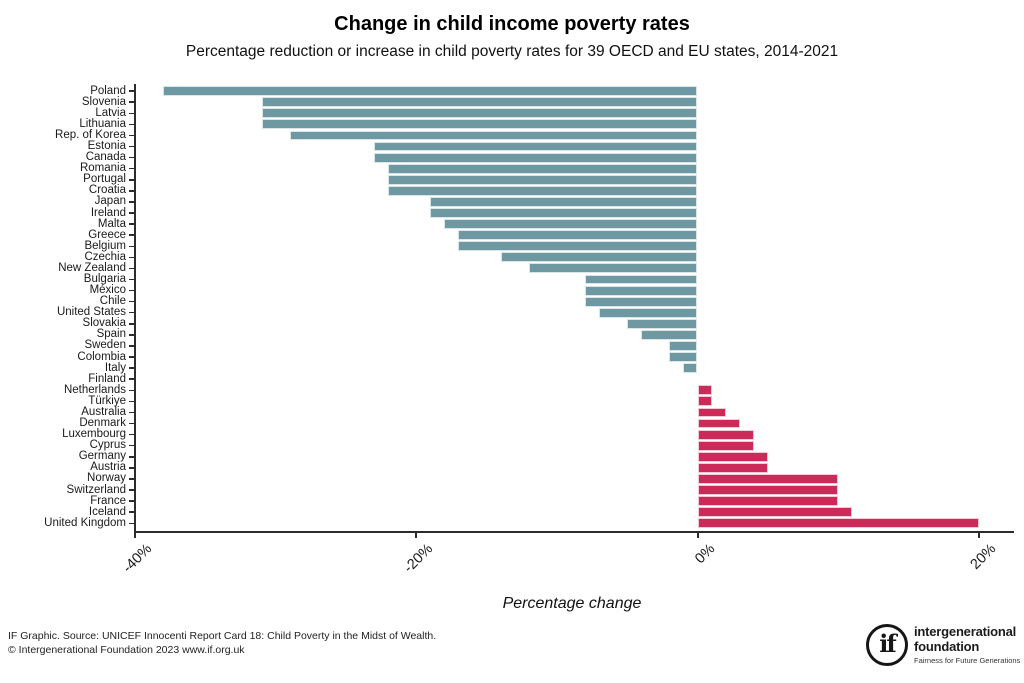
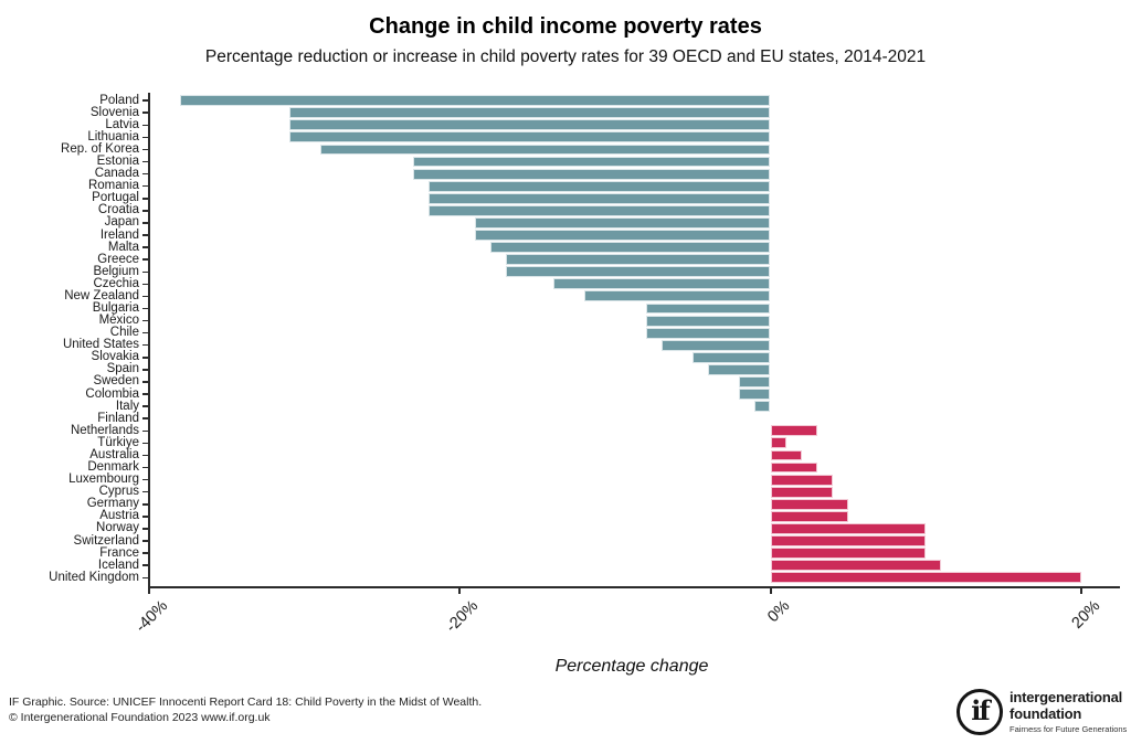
Netherlands: 1% -> 3%
